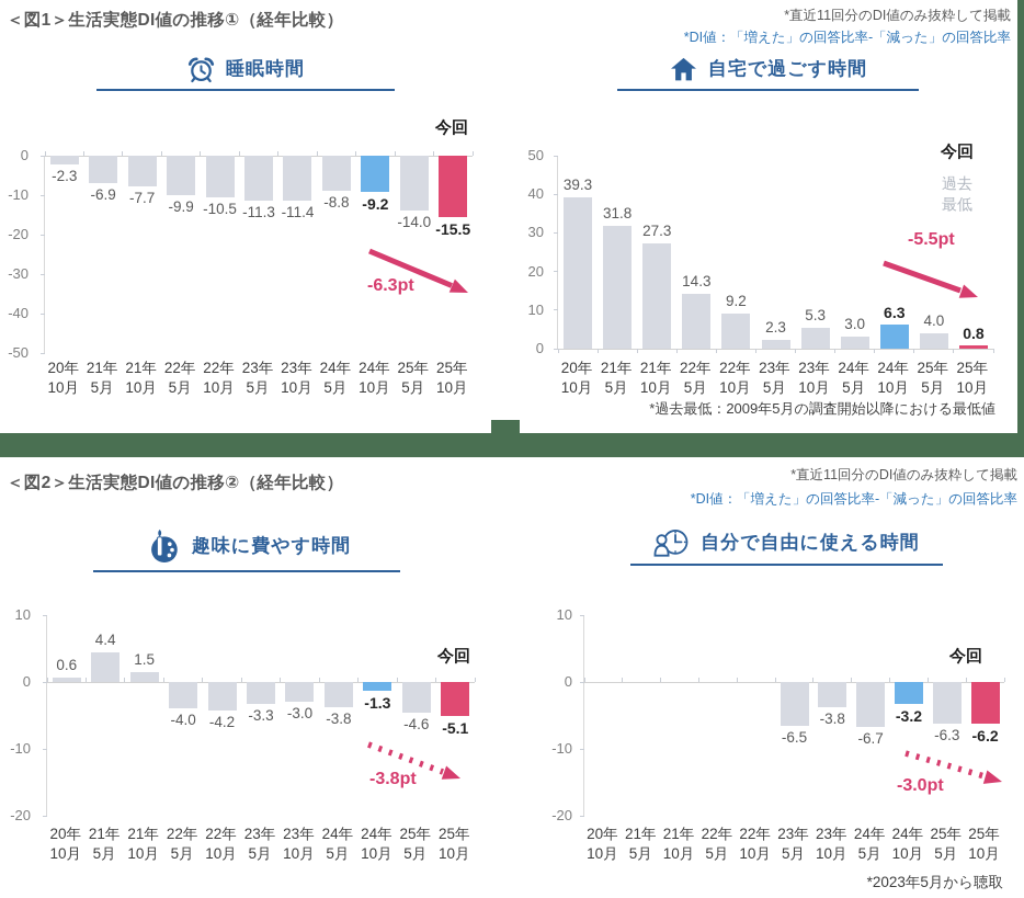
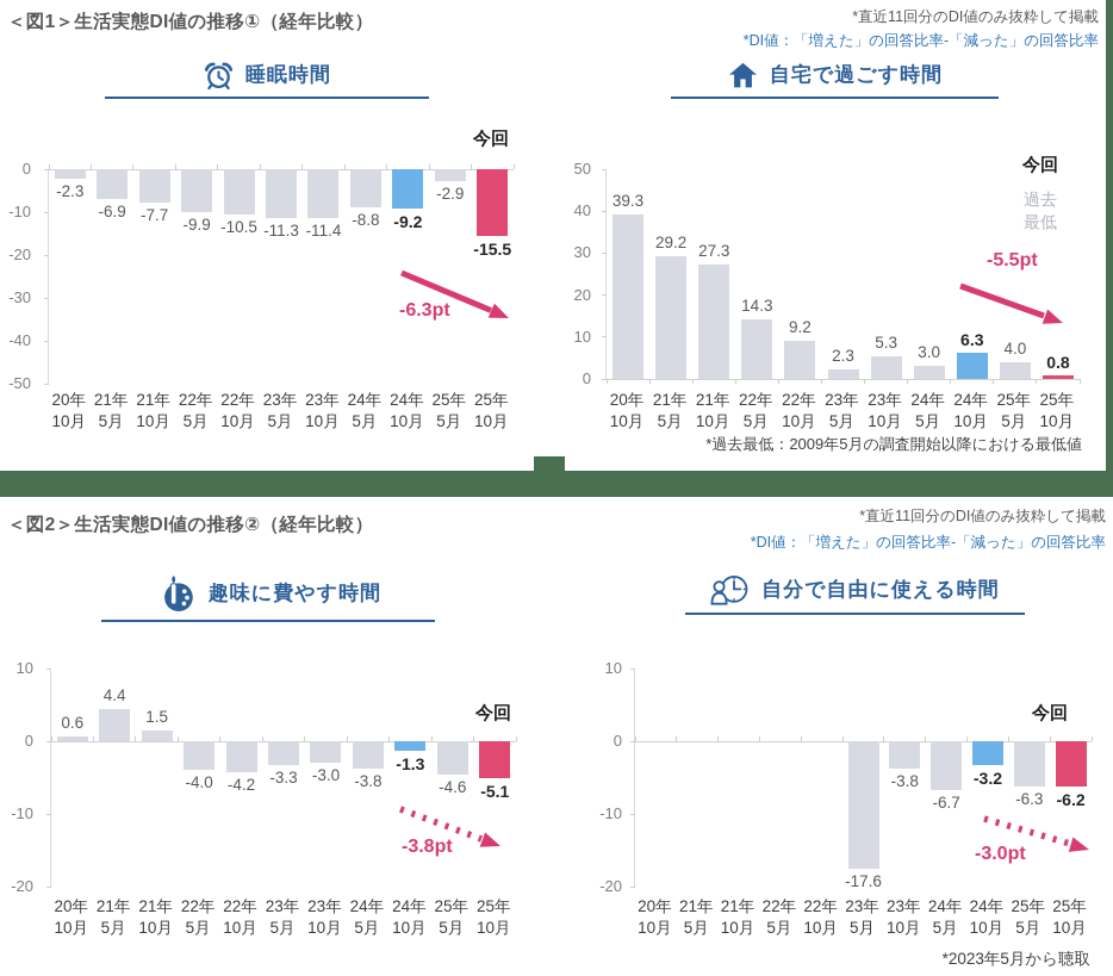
睡眠時間/25年 5月: -14.0 -> -2.9
自宅で過ごす時間/21年 5月: 31.8 -> 29.2
自分で自由に使える時間/23年 5月: -6.5 -> -17.6
